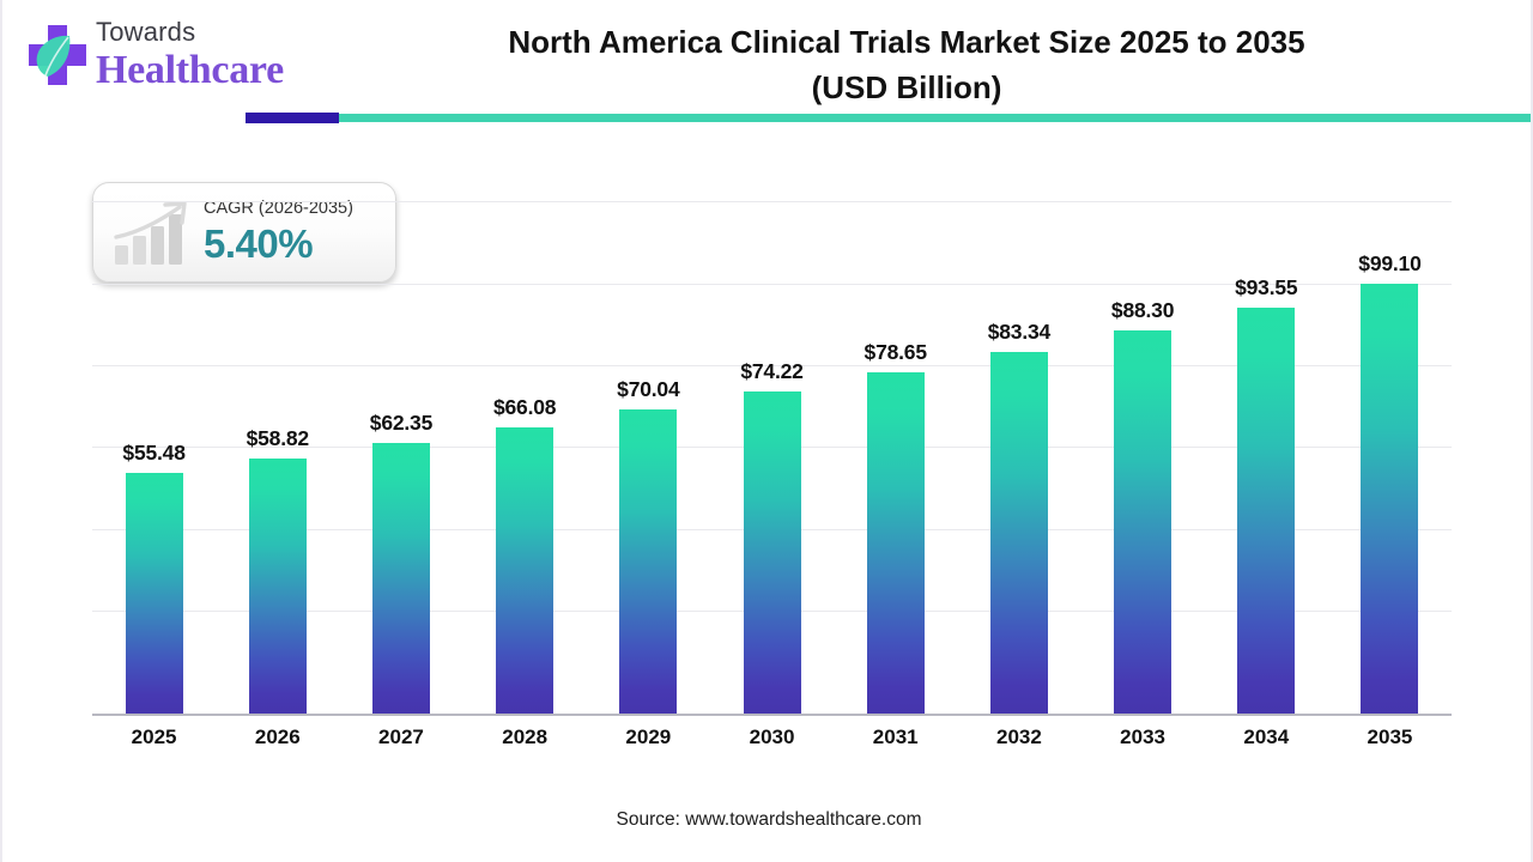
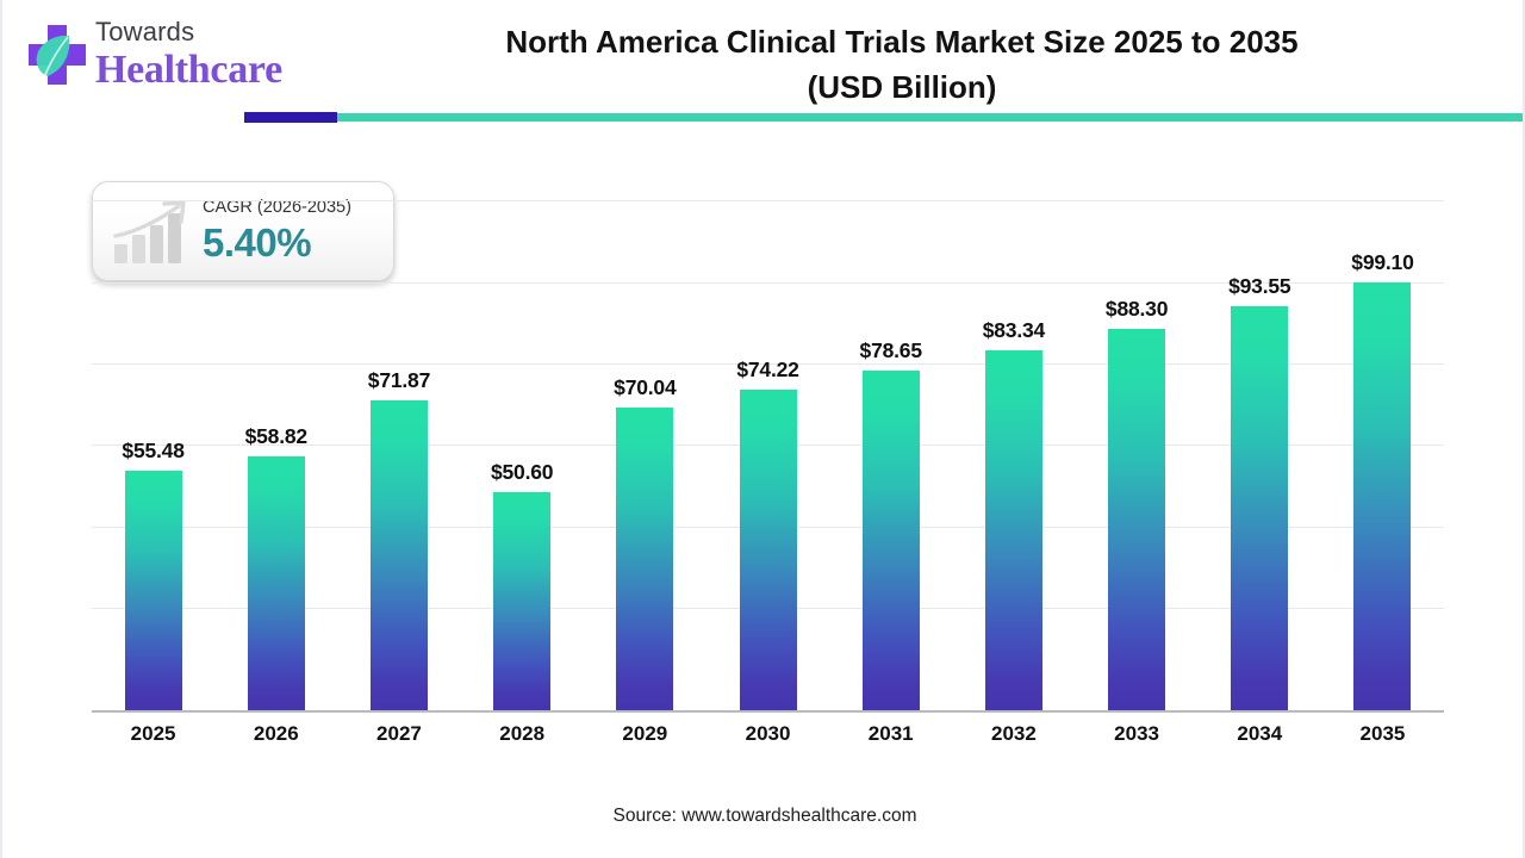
2027: $62.35 -> $71.87
2028: $66.08 -> $50.60
